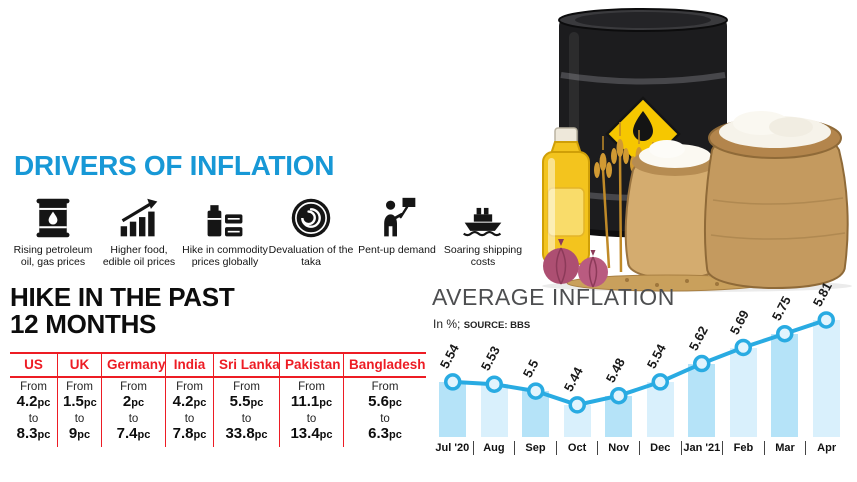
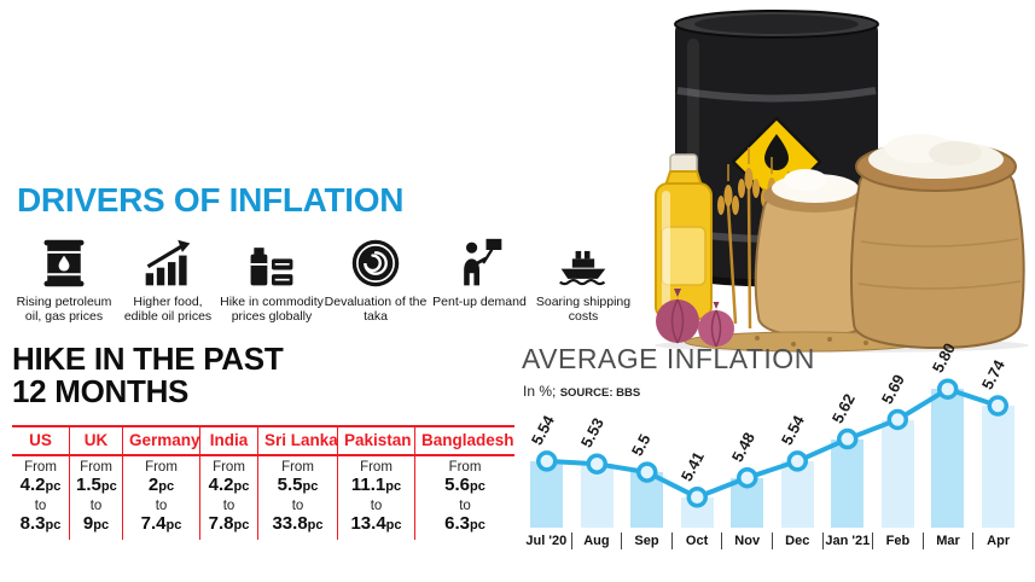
Oct: 5.44 -> 5.41
Mar: 5.75 -> 5.80
Apr: 5.81 -> 5.74
